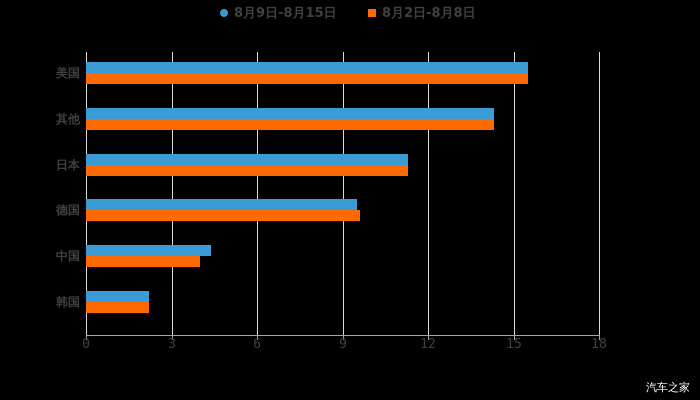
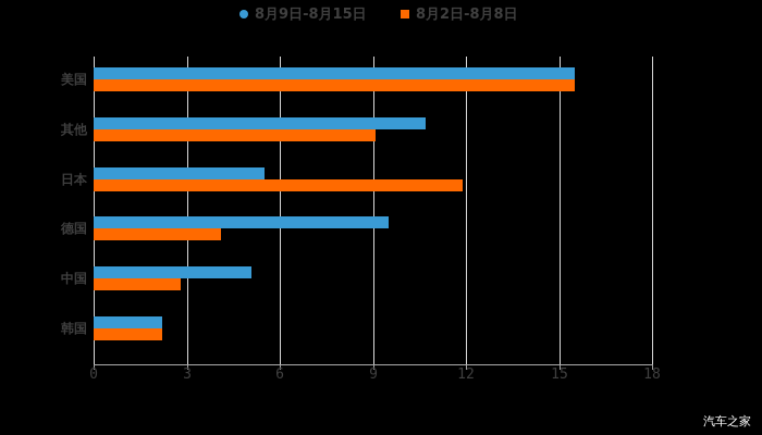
8月9日-8月15日/其他: 14.3 -> 10.7
8月2日-8月8日/其他: 14.3 -> 9.1
8月9日-8月15日/日本: 11.3 -> 5.5
8月2日-8月8日/日本: 11.3 -> 11.9
8月2日-8月8日/德国: 9.6 -> 4.1
8月9日-8月15日/中国: 4.4 -> 5.1
8月2日-8月8日/中国: 4.0 -> 2.8
